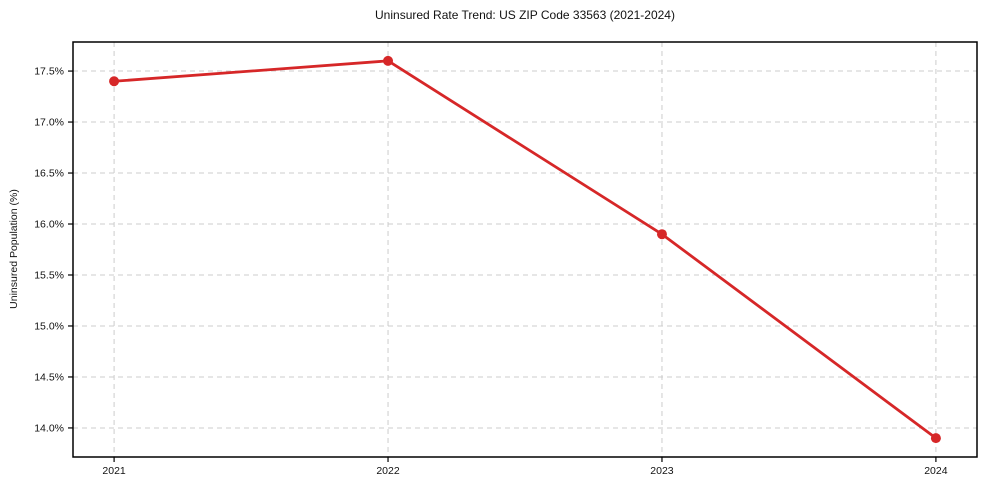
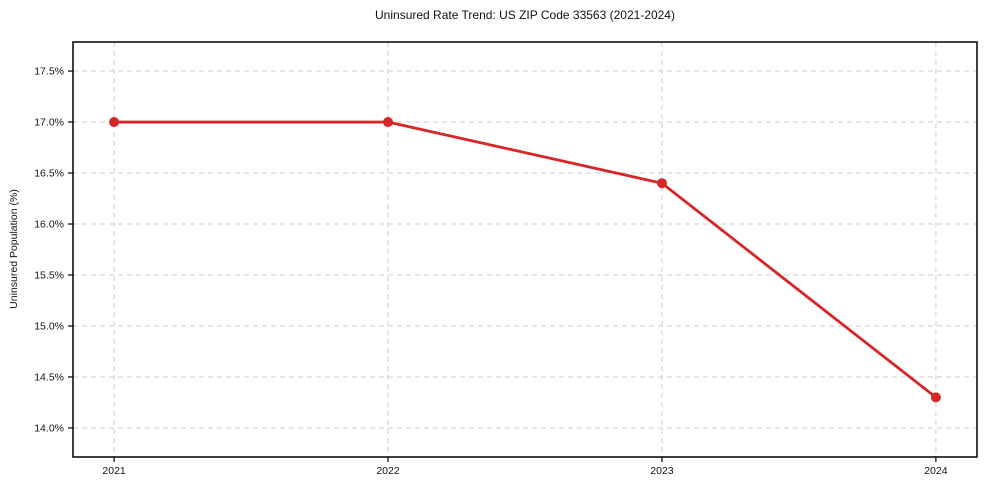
2021: 17.4% -> 17.0%
2022: 17.6% -> 17.0%
2023: 15.9% -> 16.4%
2024: 13.9% -> 14.3%
